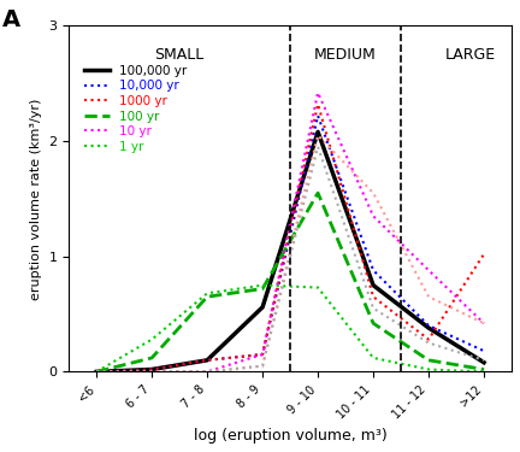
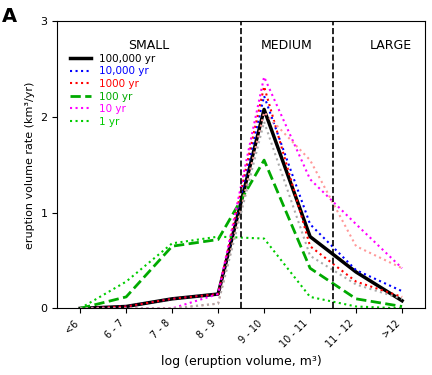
100,000 yr/8 - 9: 0.56 -> 0.15
1000 yr/>12: 1.02 -> 0.12
